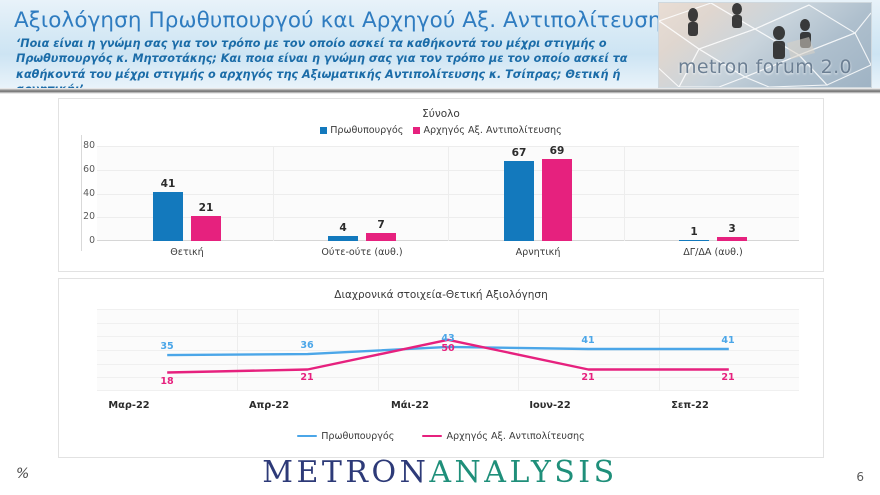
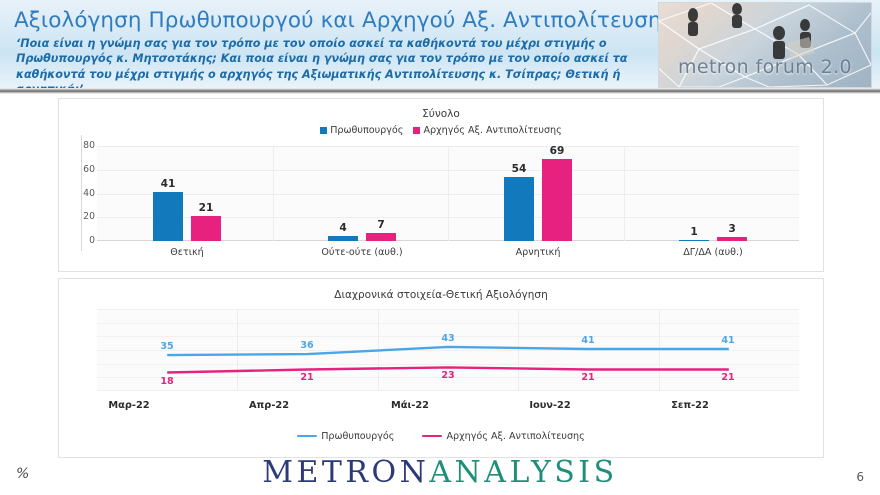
Σύνολο/Πρωθυπουργός/Αρνητική: 67 -> 54
Διαχρονικά στοιχεία-Θετική Αξιολόγηση/Αρχηγός Αξ. Αντιπολίτευσης/Μάι-22: 50 -> 23
